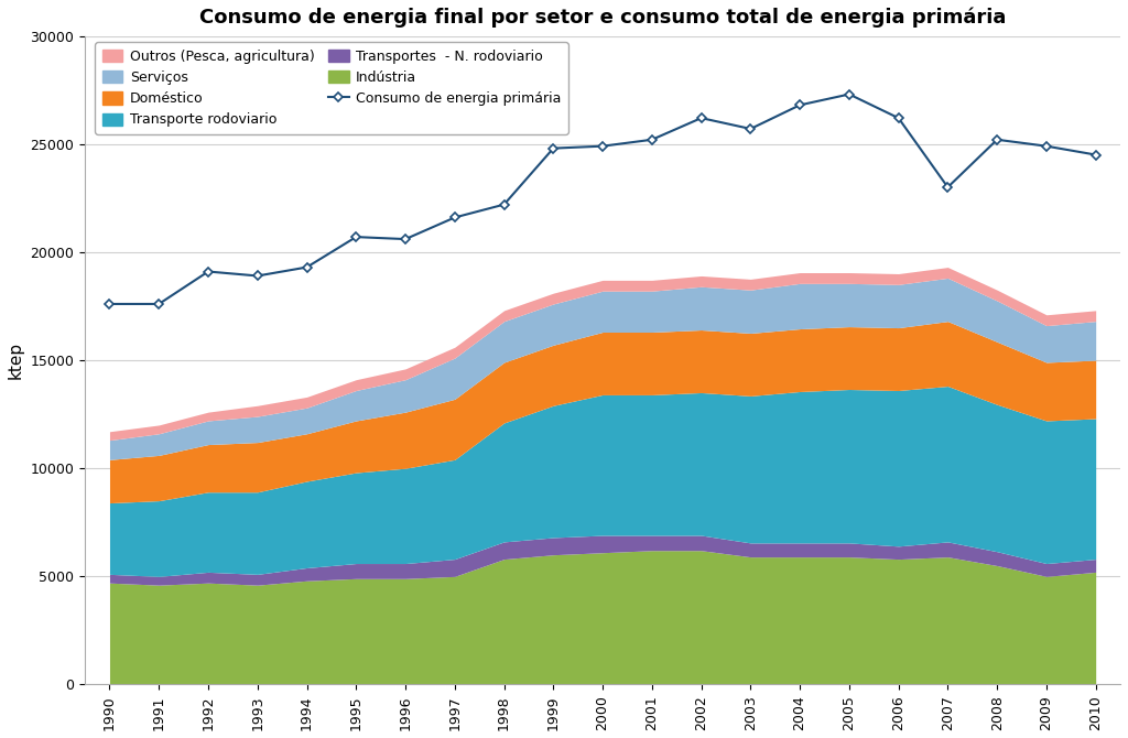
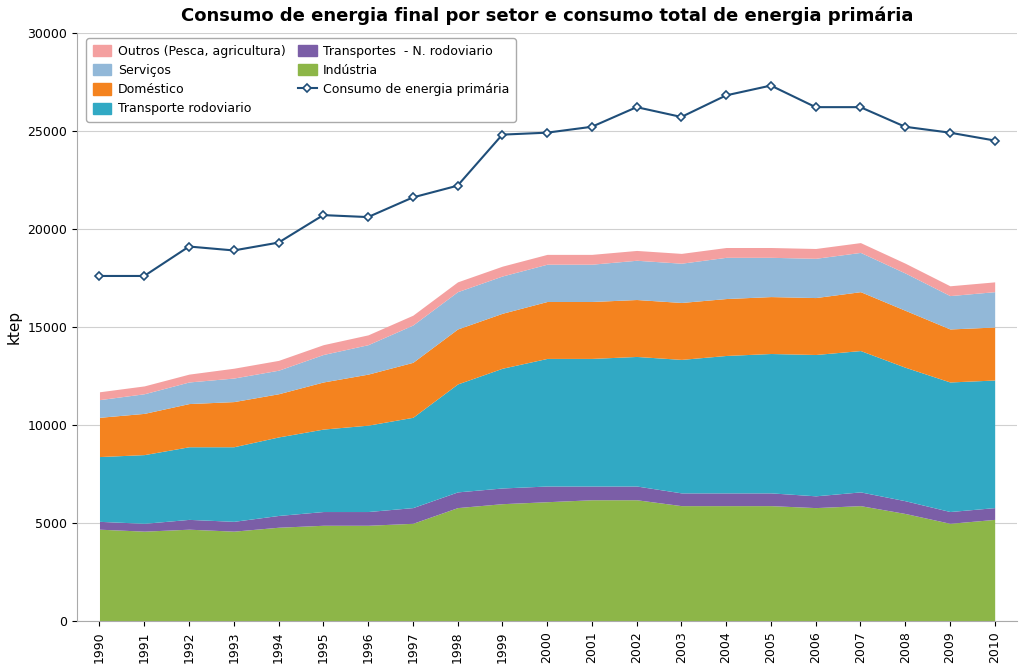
Consumo de energia primária/2007: 23000 -> 26200
